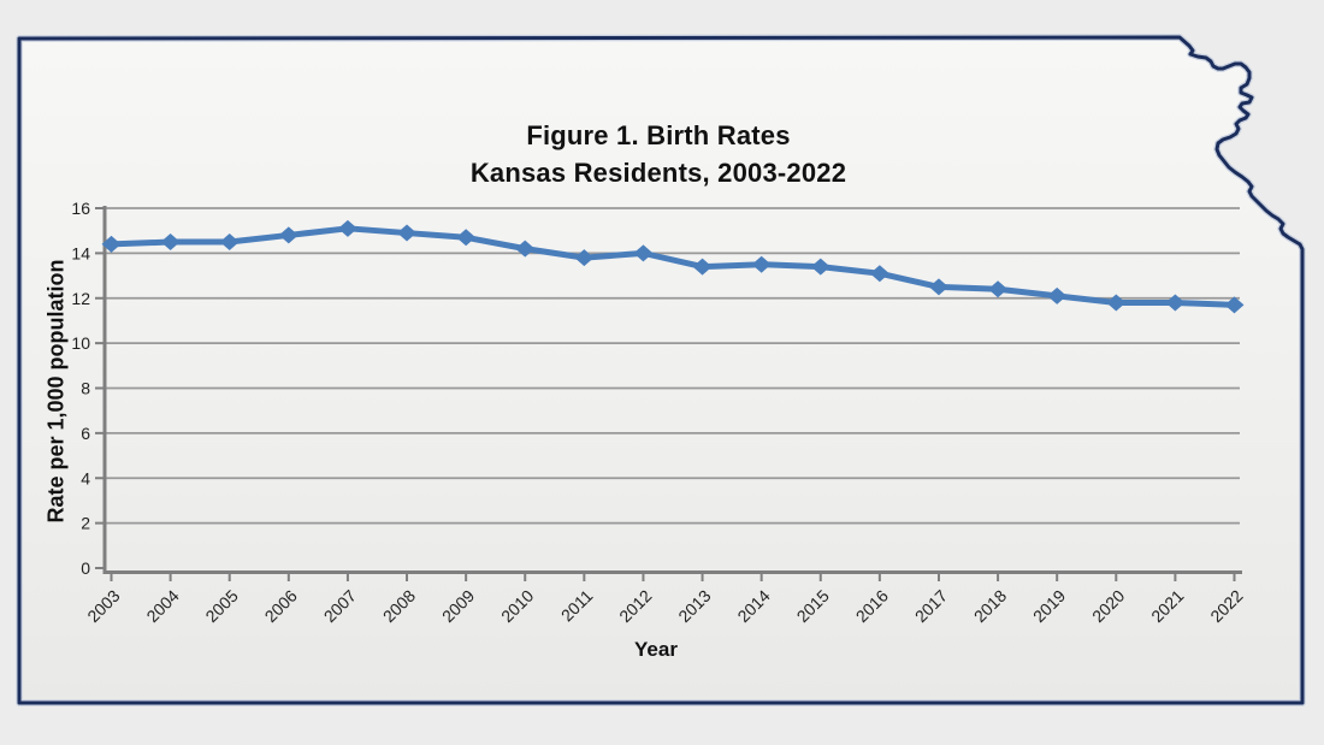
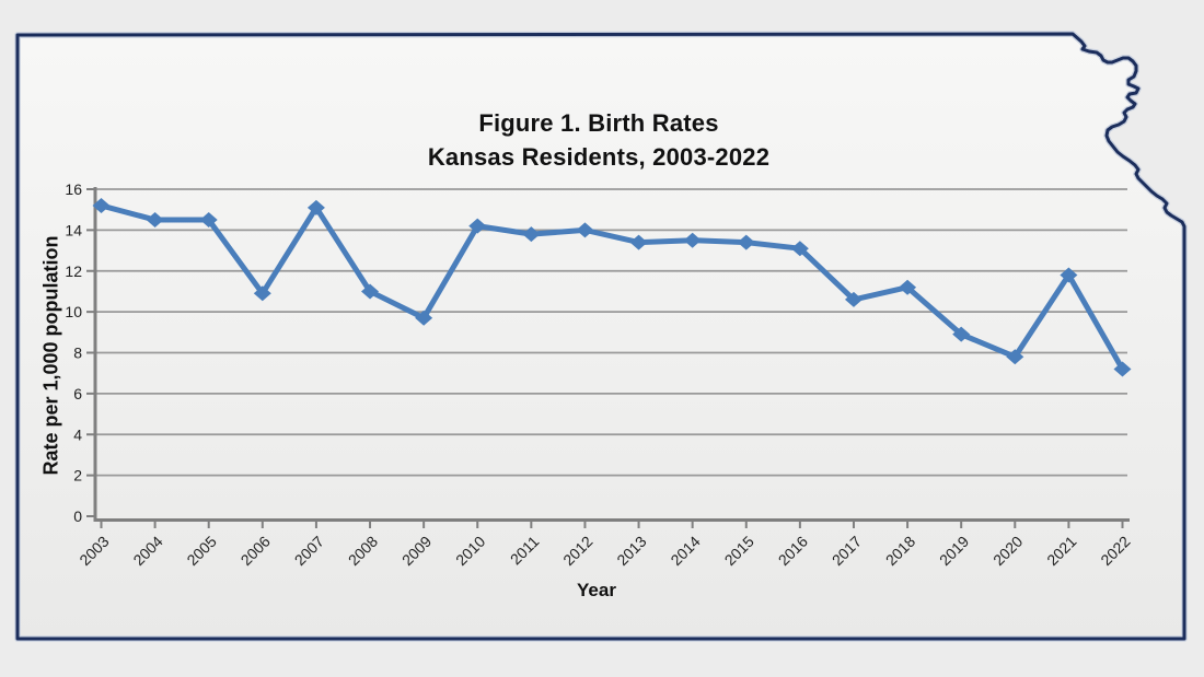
2003: 14.4 -> 15.2
2006: 14.8 -> 10.9
2008: 14.9 -> 11.0
2009: 14.7 -> 9.7
2017: 12.5 -> 10.6
2018: 12.4 -> 11.2
2019: 12.1 -> 8.9
2020: 11.8 -> 7.8
2022: 11.7 -> 7.2
